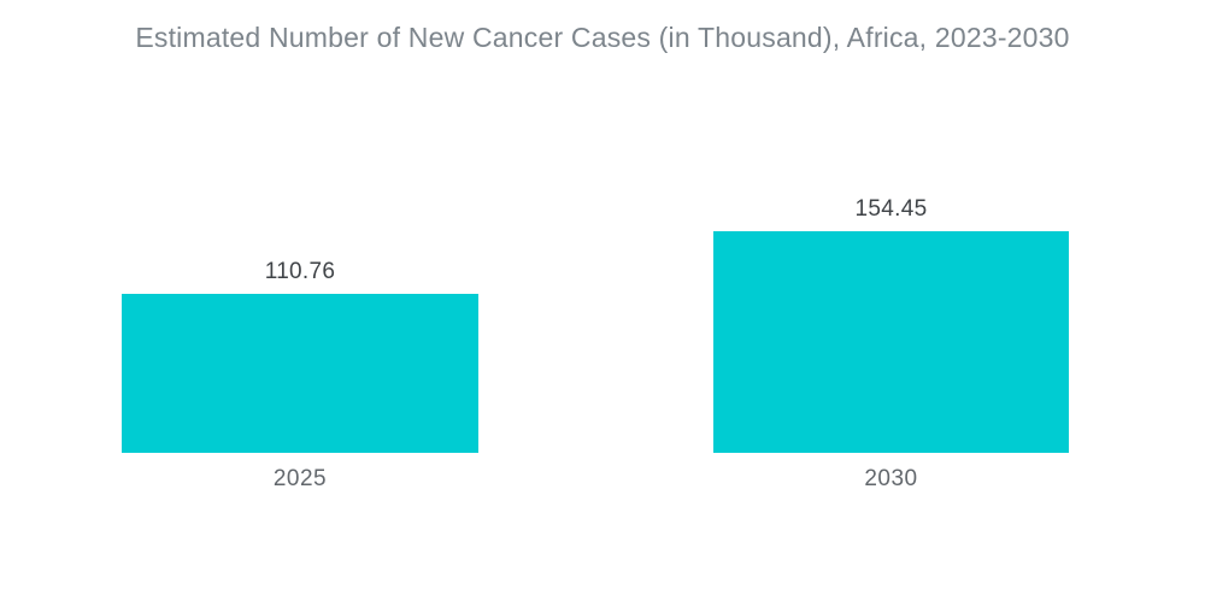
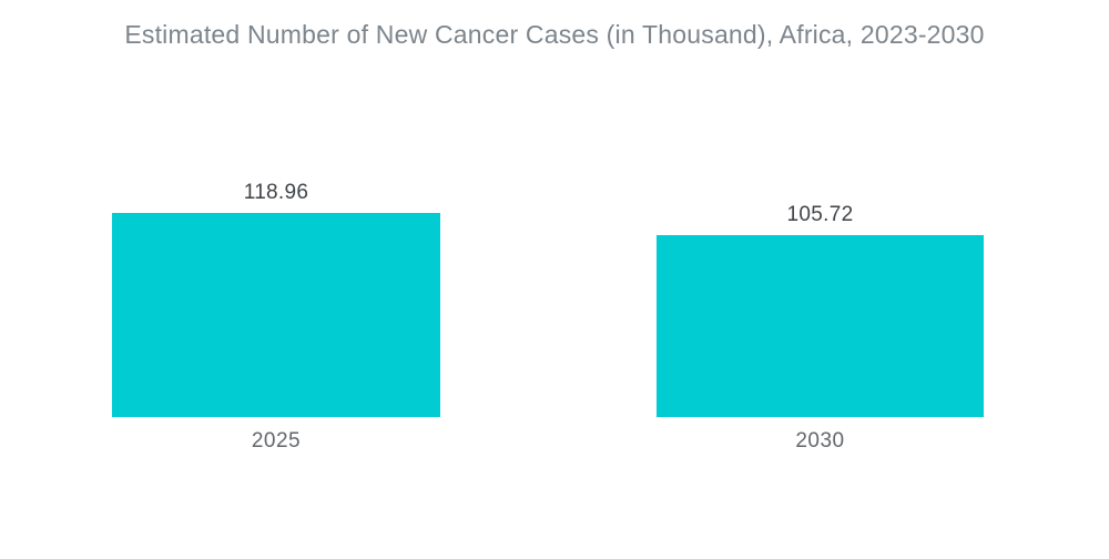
2025: 110.76 -> 118.96
2030: 154.45 -> 105.72
